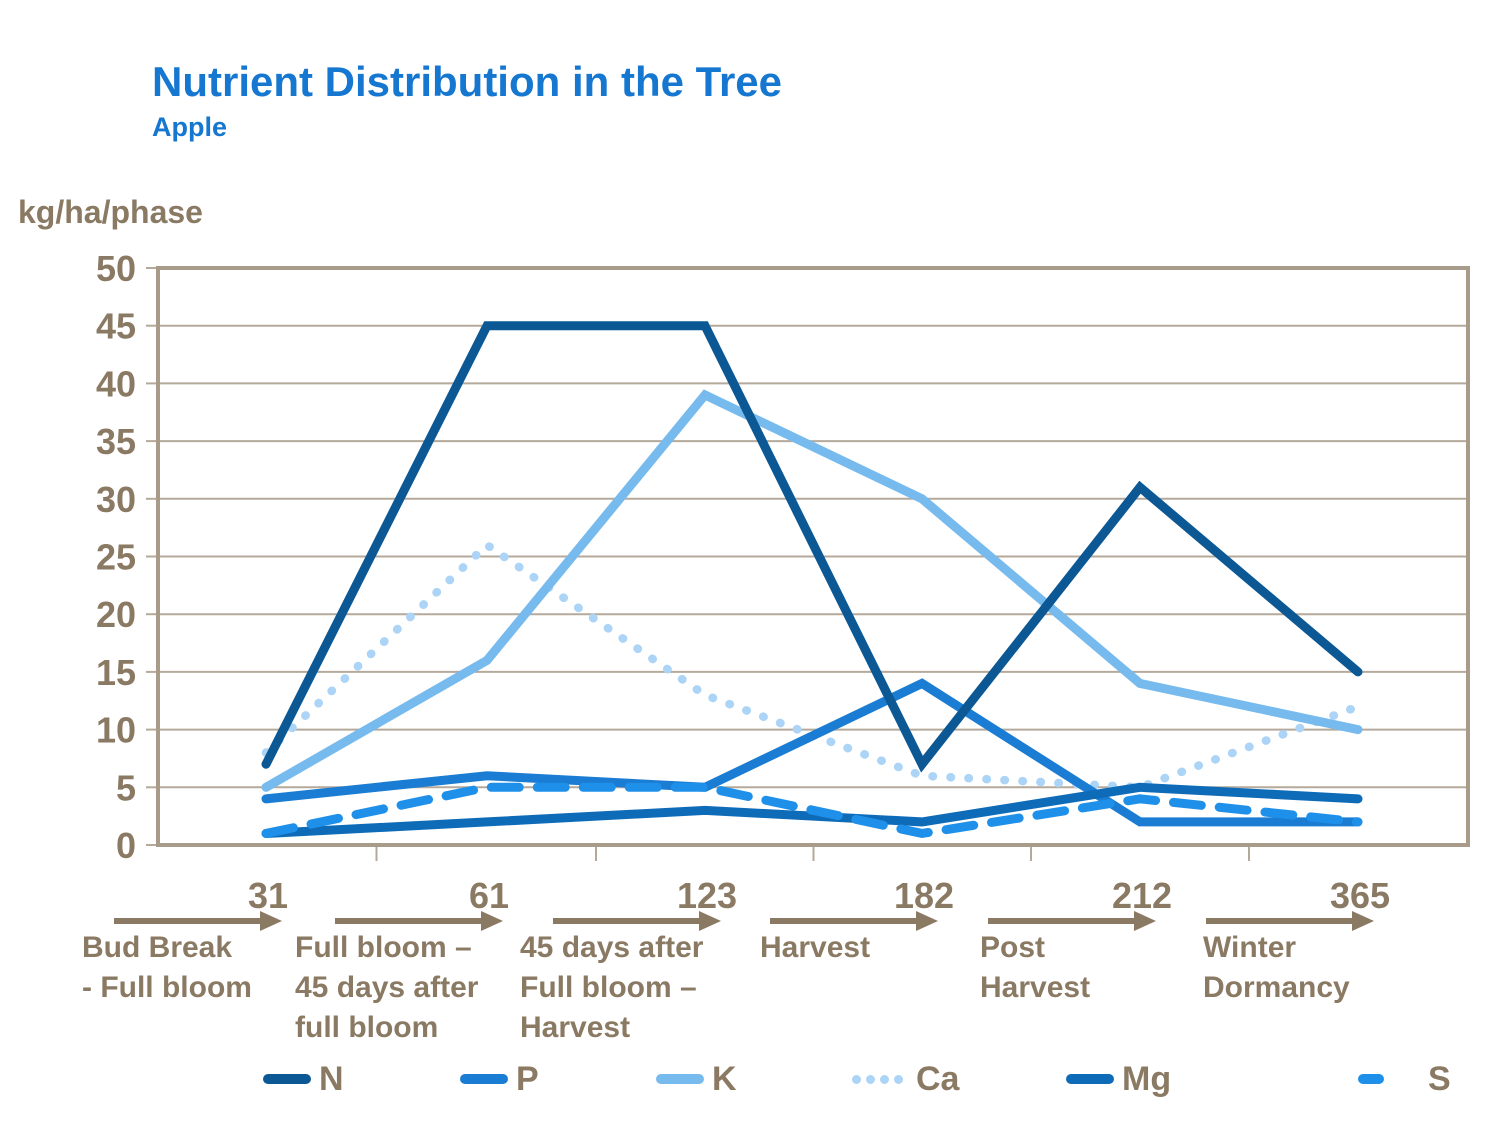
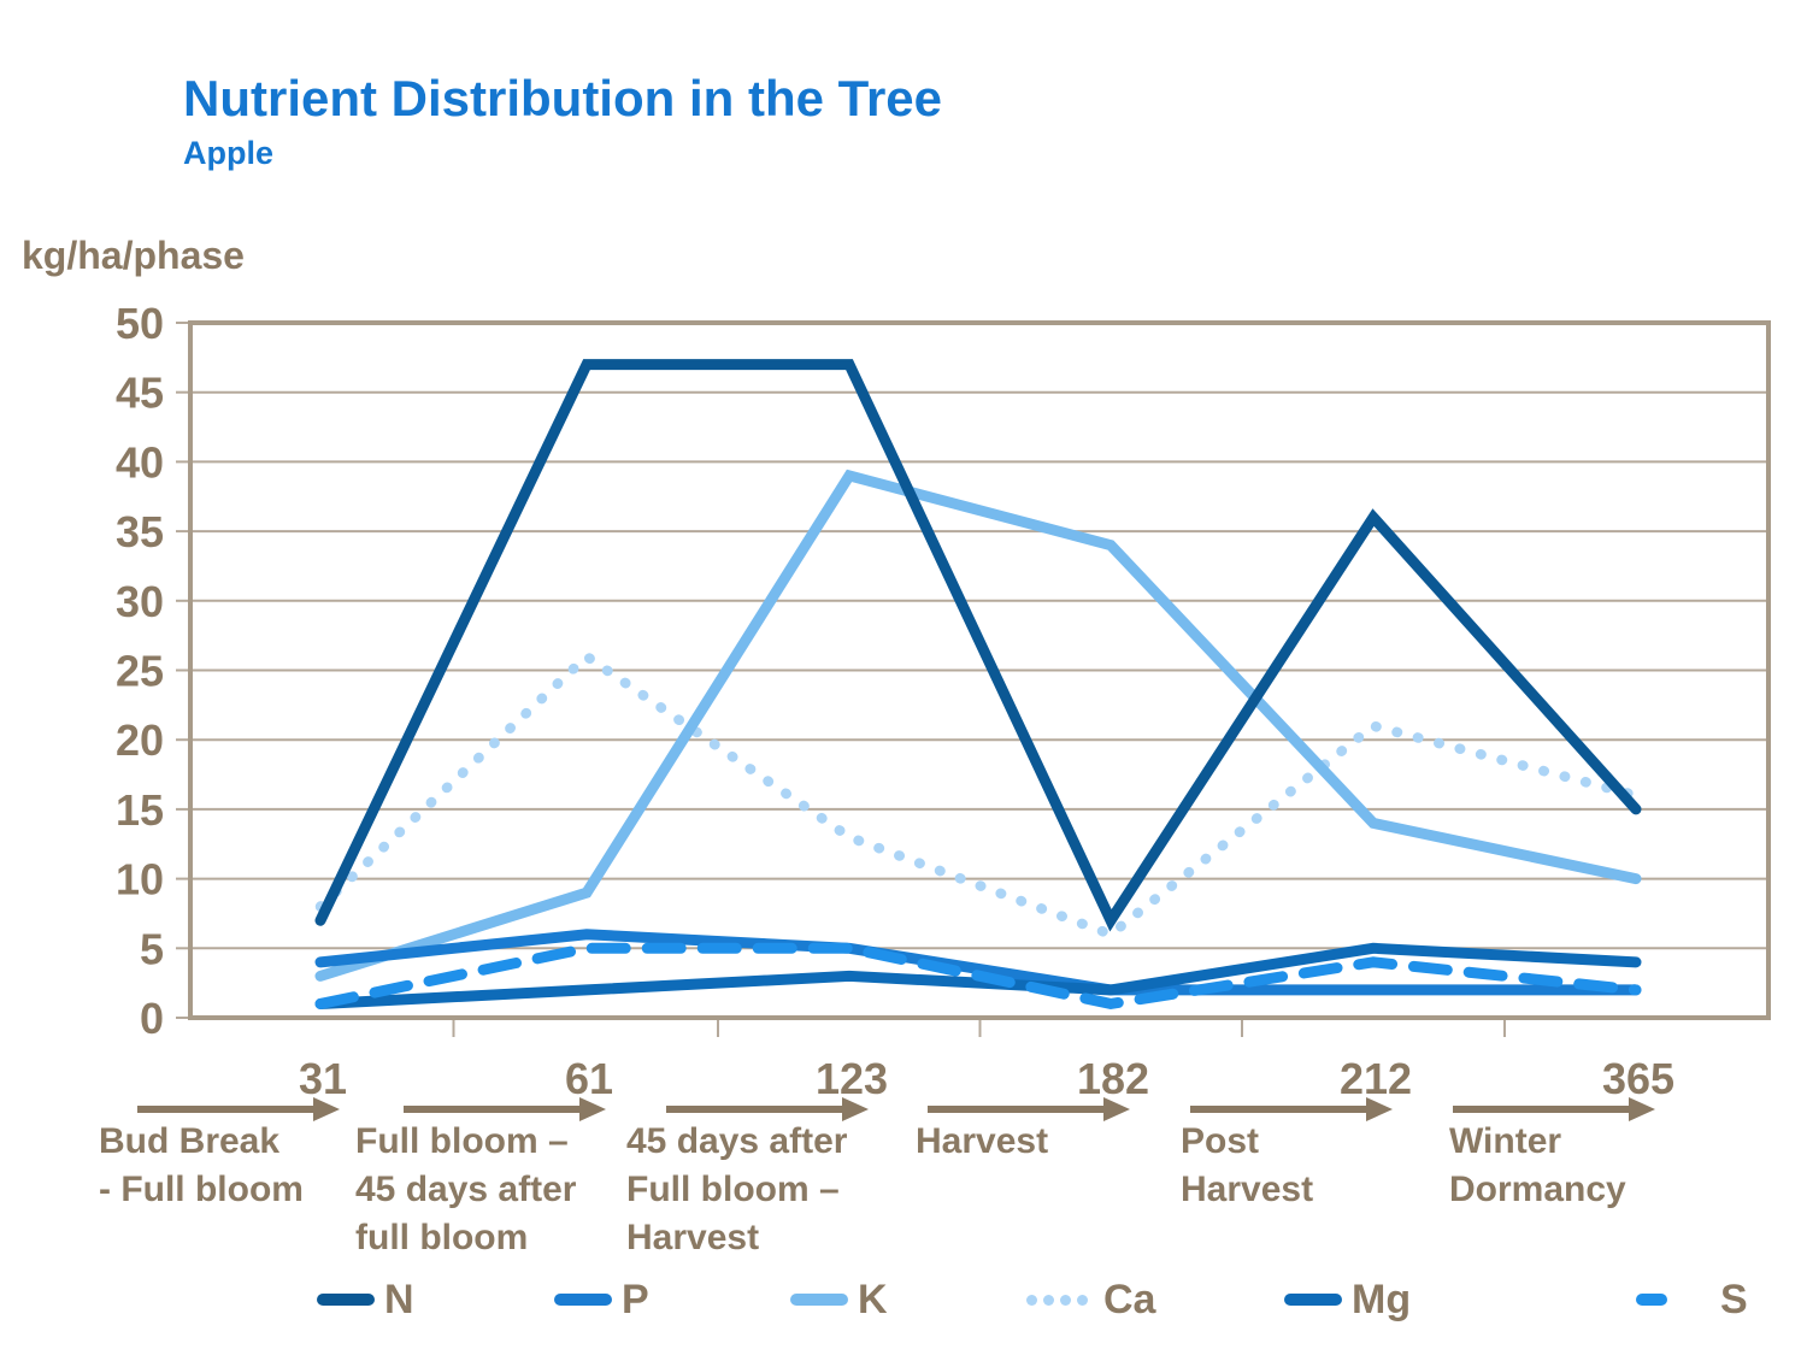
K/31: 5 -> 3
N/61: 45 -> 47
K/61: 16 -> 9
N/123: 45 -> 47
P/182: 14 -> 2
K/182: 30 -> 34
N/212: 31 -> 36
Ca/212: 5 -> 21
Ca/365: 12 -> 16
